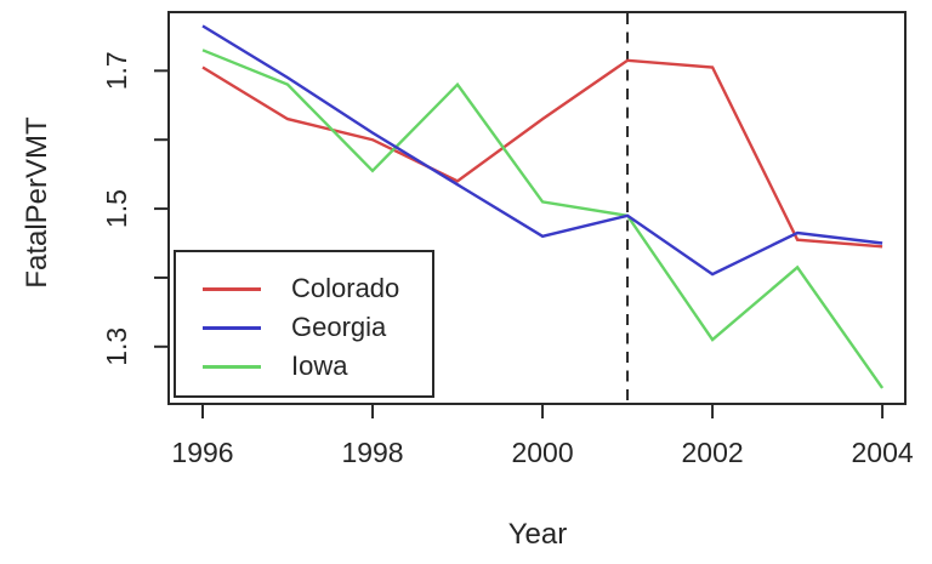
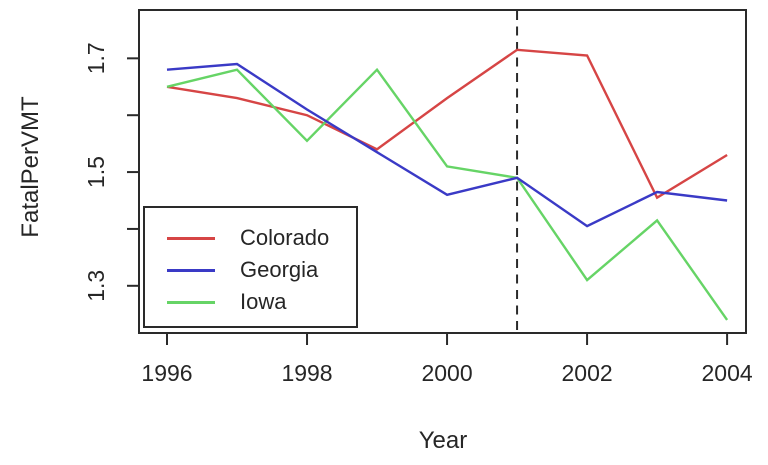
Colorado/1996: 1.71 -> 1.65
Georgia/1996: 1.76 -> 1.68
Iowa/1996: 1.73 -> 1.65
Colorado/2004: 1.45 -> 1.53
